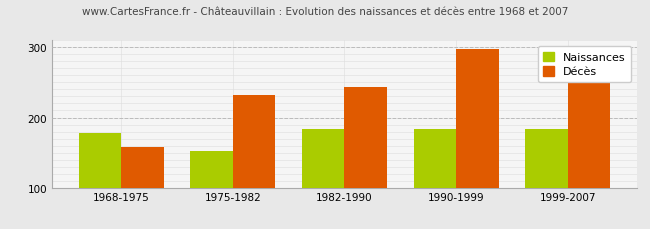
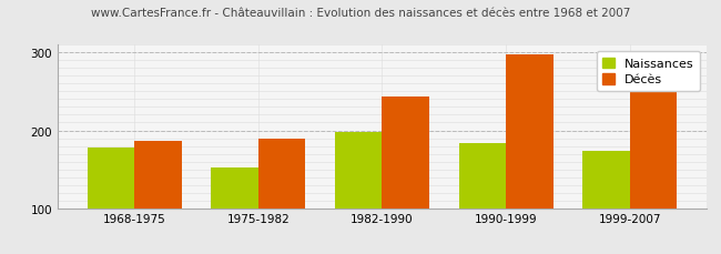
Décès/1968-1975: 158 -> 186
Décès/1975-1982: 232 -> 190
Naissances/1982-1990: 183 -> 198
Naissances/1999-2007: 183 -> 174
